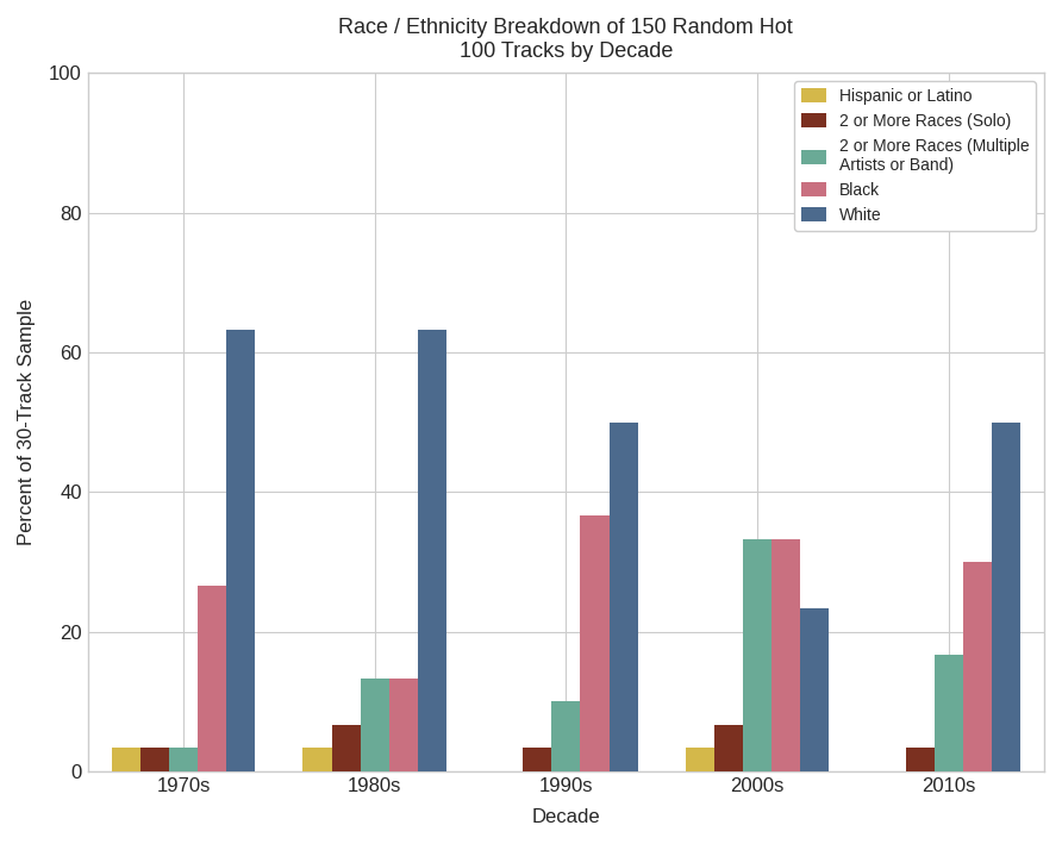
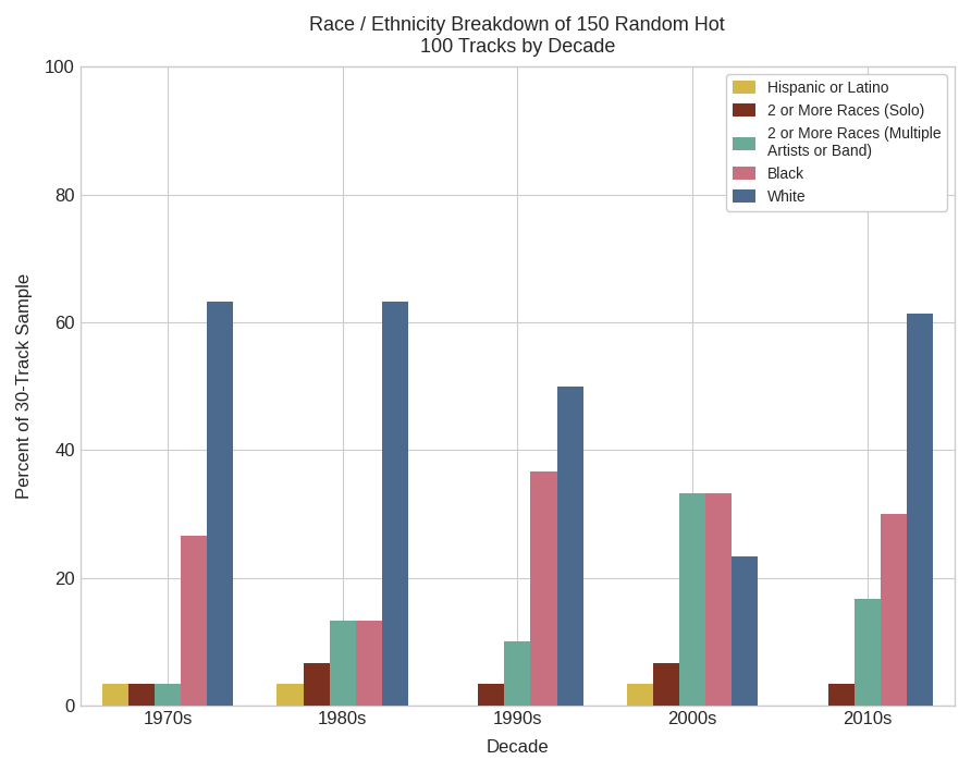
White/2010s: 50.0 -> 61.4
